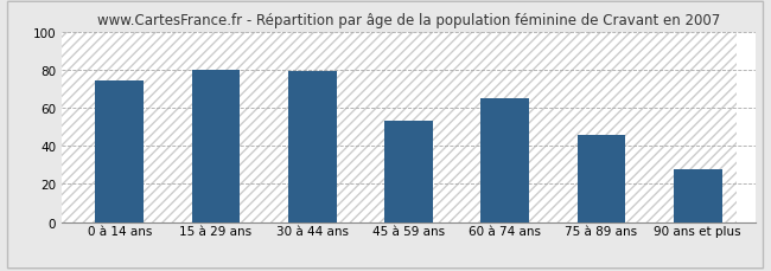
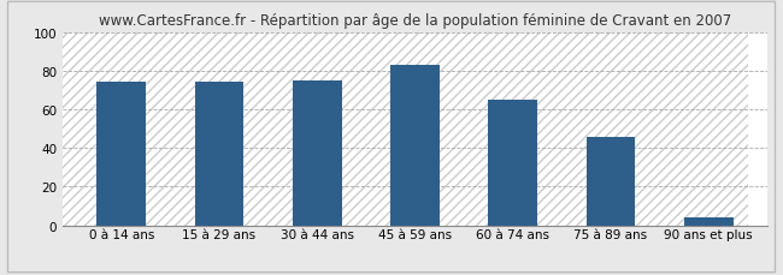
15 à 29 ans: 80 -> 74
30 à 44 ans: 79 -> 75
45 à 59 ans: 53 -> 83
90 ans et plus: 28 -> 4
